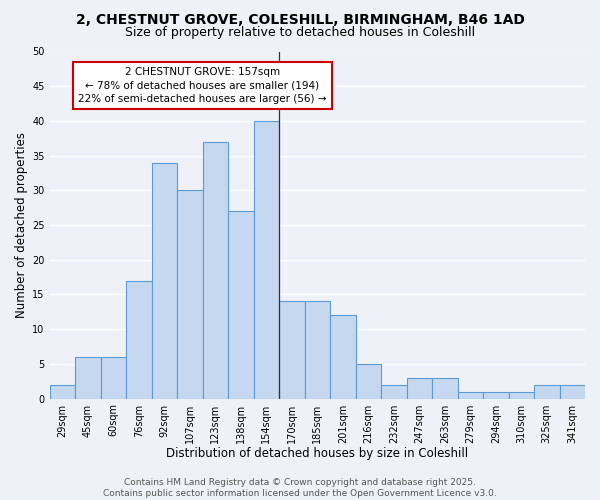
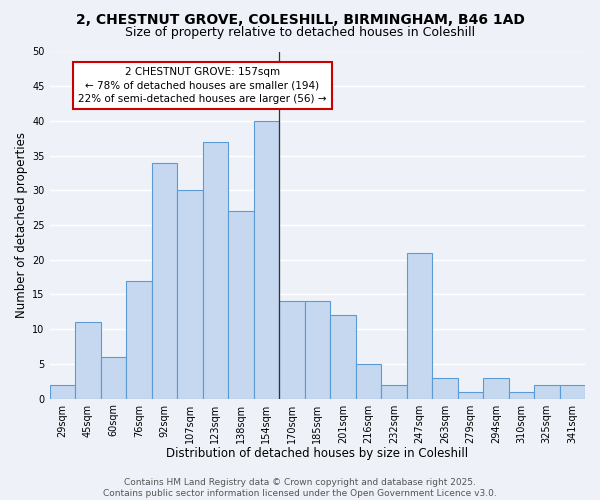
45sqm: 6 -> 11
247sqm: 3 -> 21
294sqm: 1 -> 3
